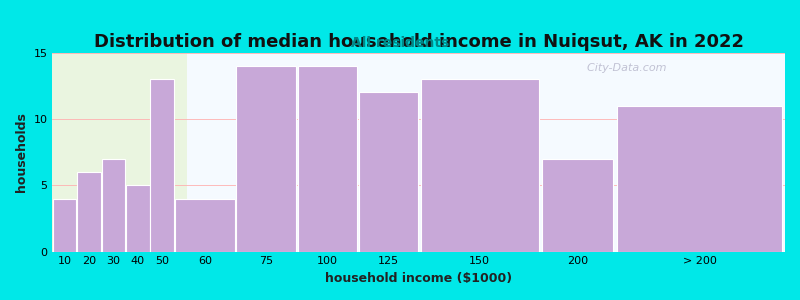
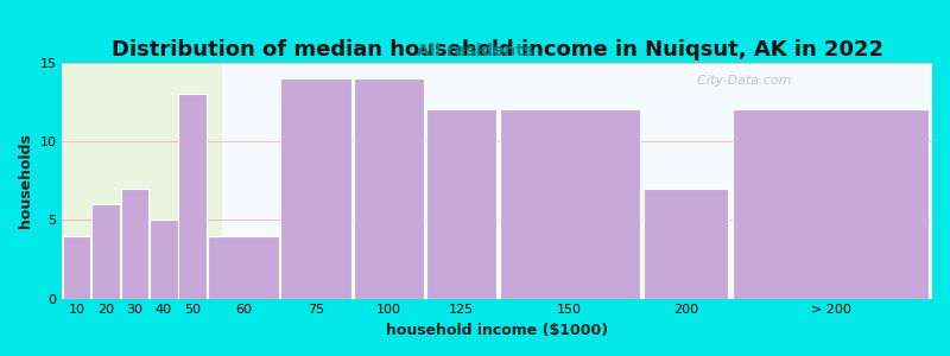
150: 13 -> 12
> 200: 11 -> 12
